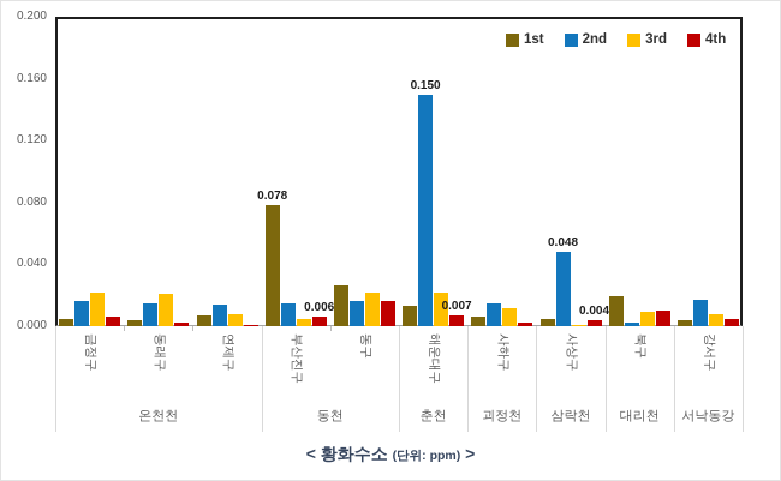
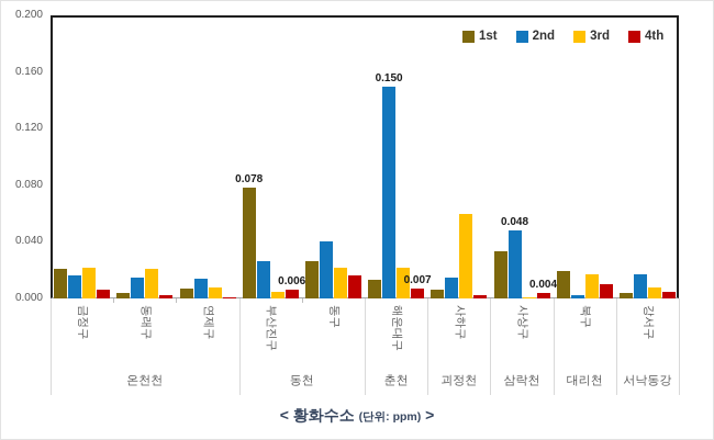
1st/금정구: 0.005 -> 0.021
2nd/부산진구: 0.015 -> 0.026
2nd/동구: 0.016 -> 0.040
3rd/사하구: 0.012 -> 0.060
1st/사상구: 0.005 -> 0.033
3rd/북구: 0.009 -> 0.017
